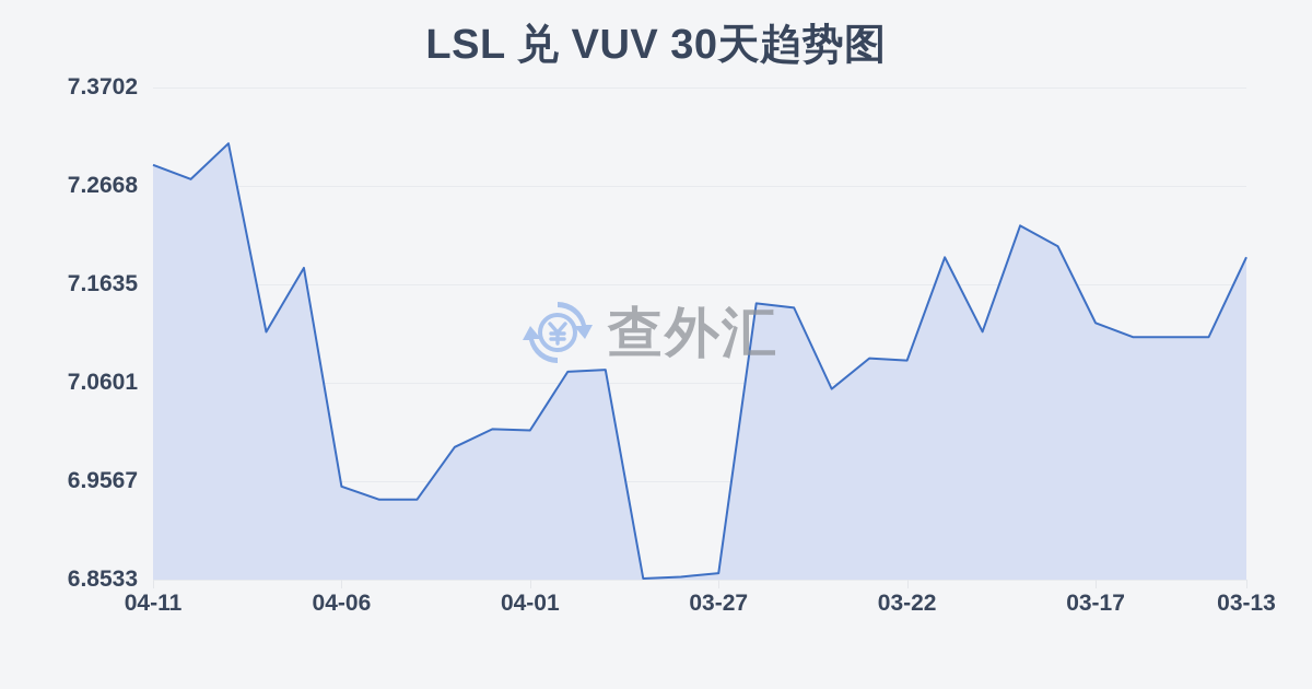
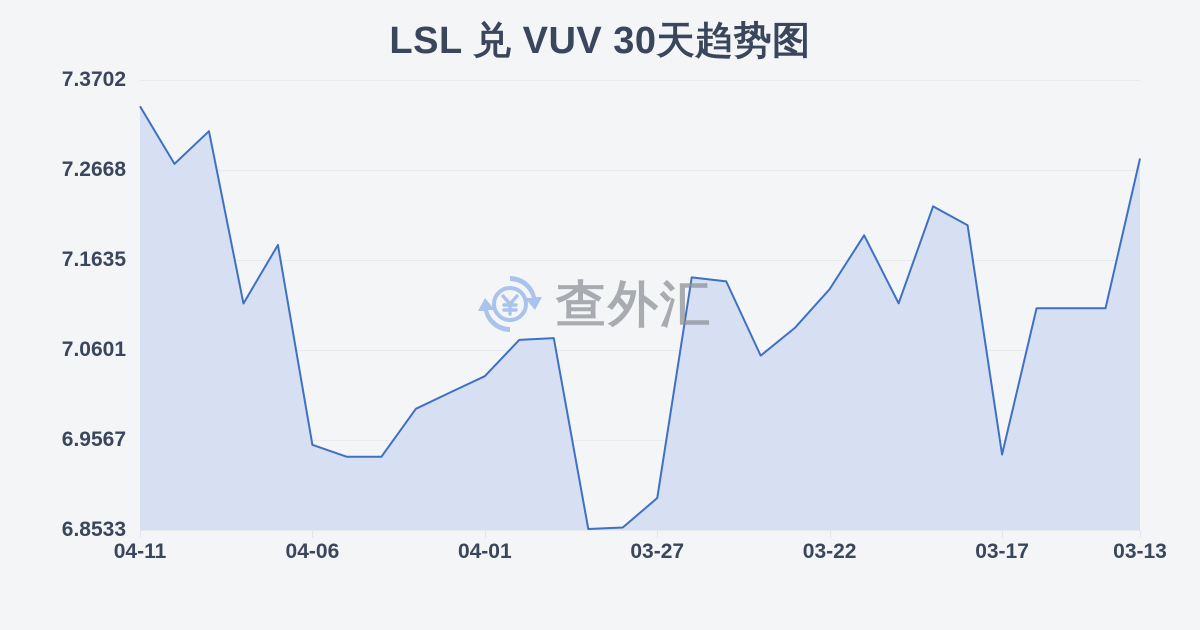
04-11: 7.29 -> 7.34
04-01: 7.01 -> 7.03
03-27: 6.86 -> 6.89
03-22: 7.08 -> 7.13
03-17: 7.12 -> 6.94
03-13: 7.19 -> 7.28
